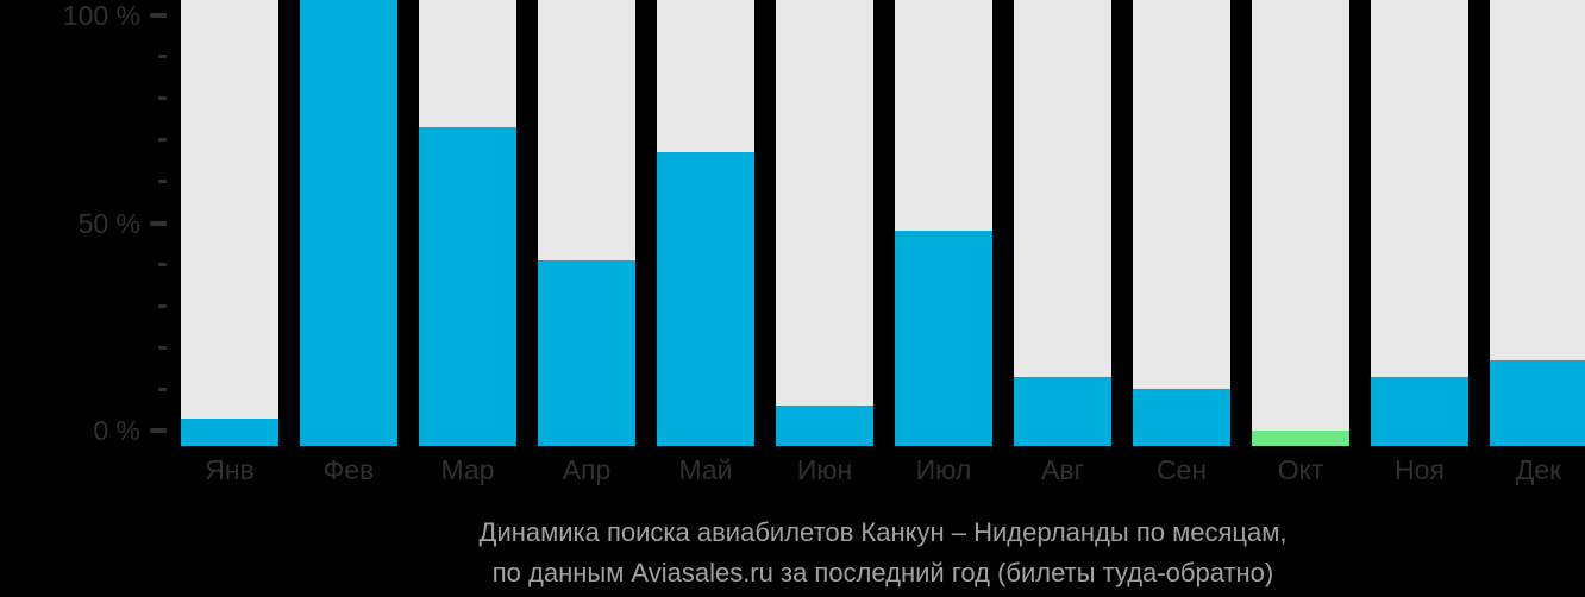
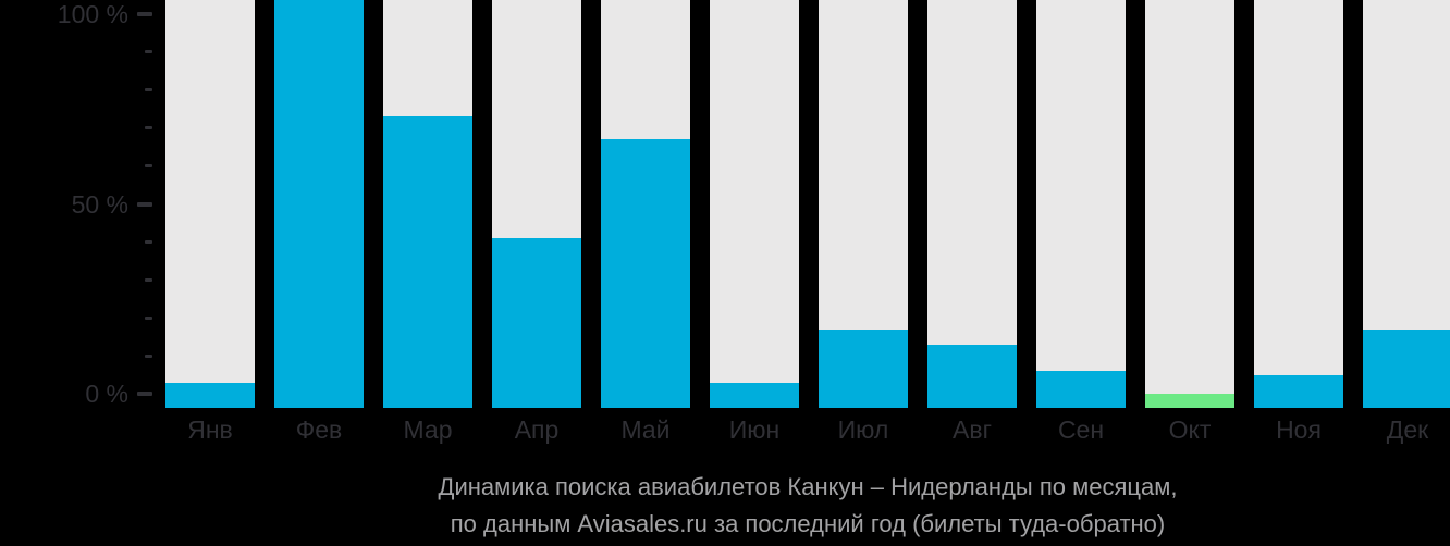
Июн: 6% -> 3%
Июл: 48% -> 17%
Сен: 10% -> 6%
Ноя: 13% -> 5%
